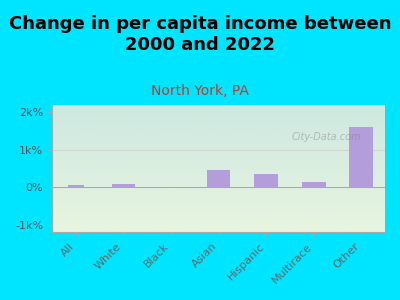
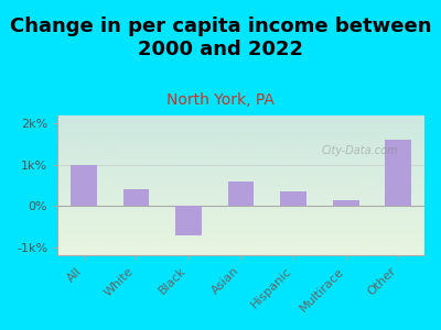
All: 0.05k% -> 1.00k%
White: 0.10k% -> 0.40k%
Black: -0.03k% -> -0.70k%
Asian: 0.45k% -> 0.60k%
